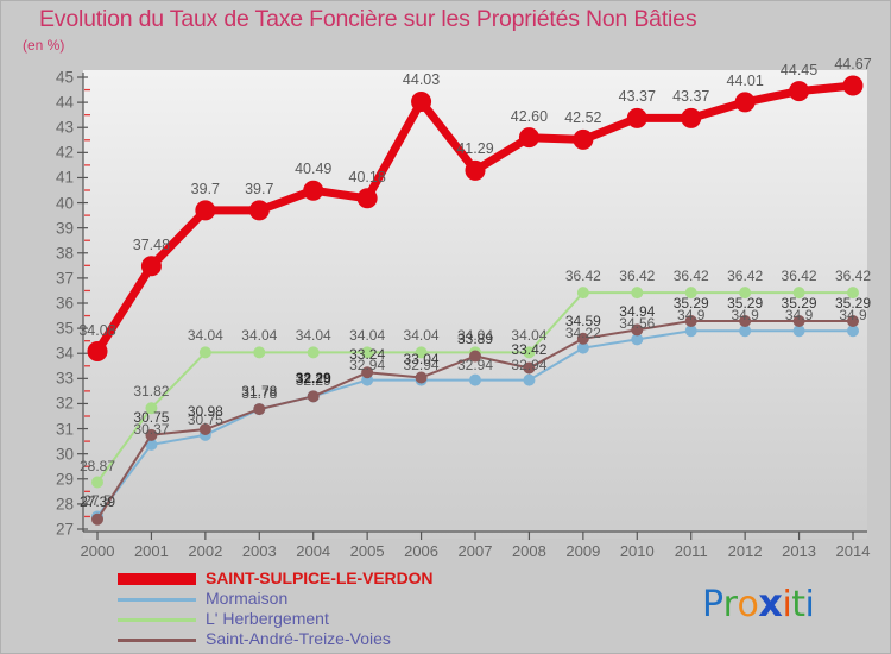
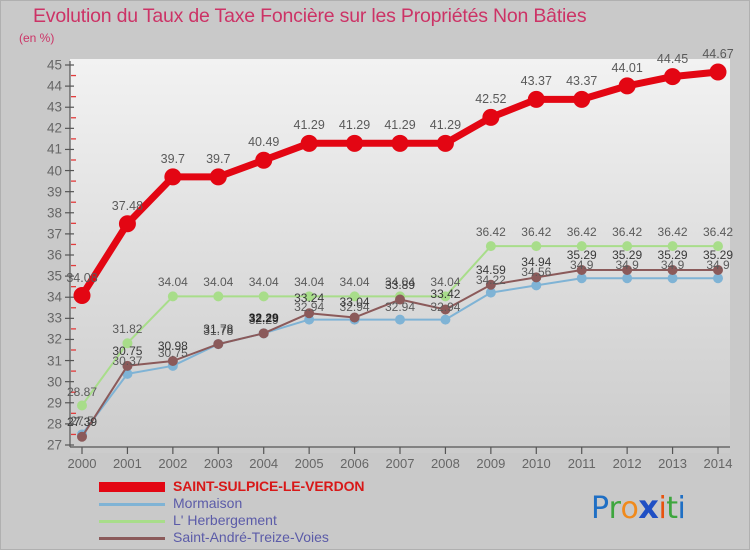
SAINT-SULPICE-LE-VERDON/2005: 40.18 -> 41.29
SAINT-SULPICE-LE-VERDON/2006: 44.03 -> 41.29
SAINT-SULPICE-LE-VERDON/2008: 42.60 -> 41.29
